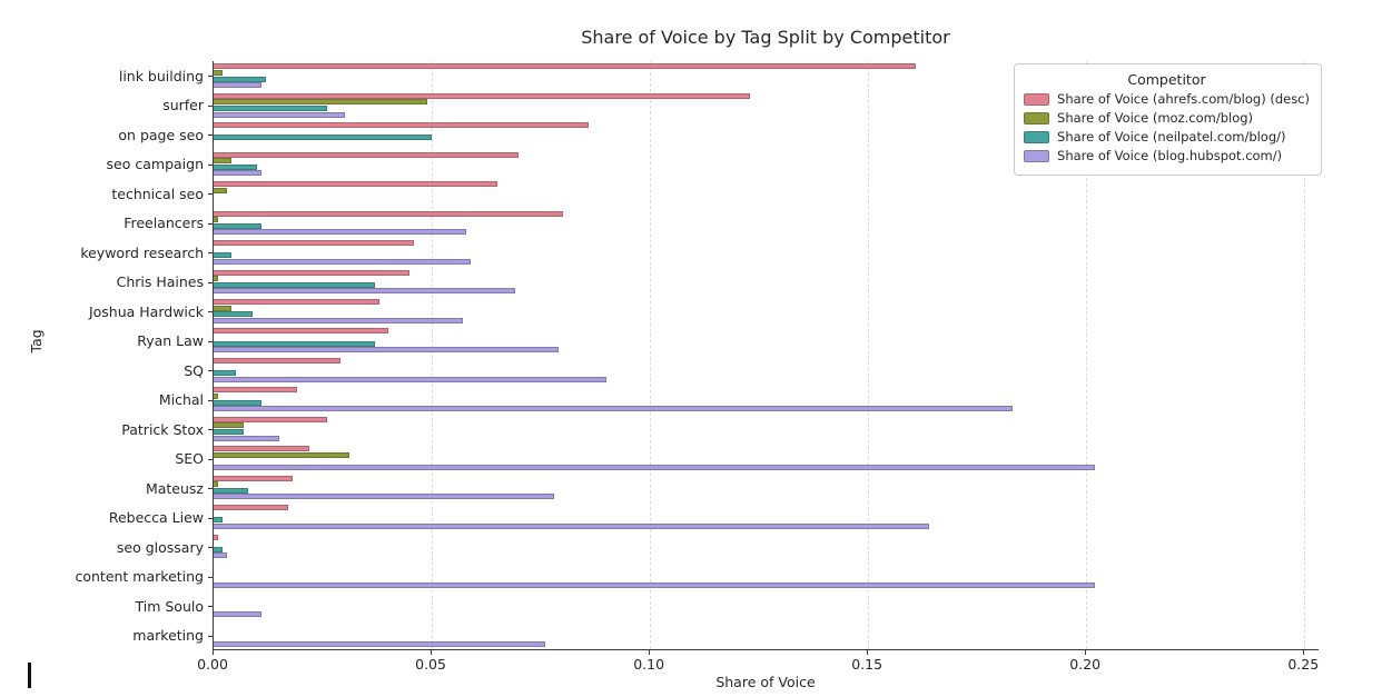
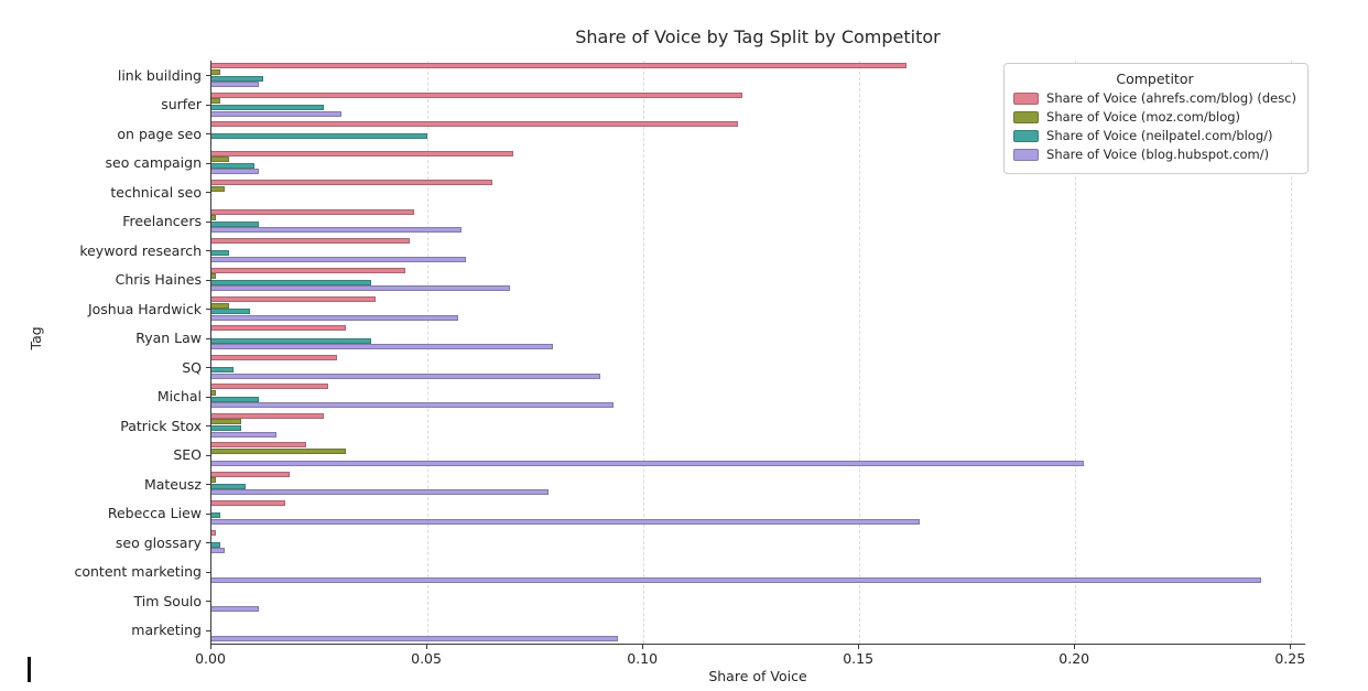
Share of Voice (moz.com/blog)/surfer: 0.049 -> 0.002
Share of Voice (ahrefs.com/blog) (desc)/on page seo: 0.086 -> 0.122
Share of Voice (ahrefs.com/blog) (desc)/Freelancers: 0.080 -> 0.047
Share of Voice (ahrefs.com/blog) (desc)/Ryan Law: 0.040 -> 0.031
Share of Voice (ahrefs.com/blog) (desc)/Michal: 0.019 -> 0.027
Share of Voice (blog.hubspot.com/)/Michal: 0.183 -> 0.093
Share of Voice (blog.hubspot.com/)/content marketing: 0.202 -> 0.243
Share of Voice (blog.hubspot.com/)/marketing: 0.076 -> 0.094
